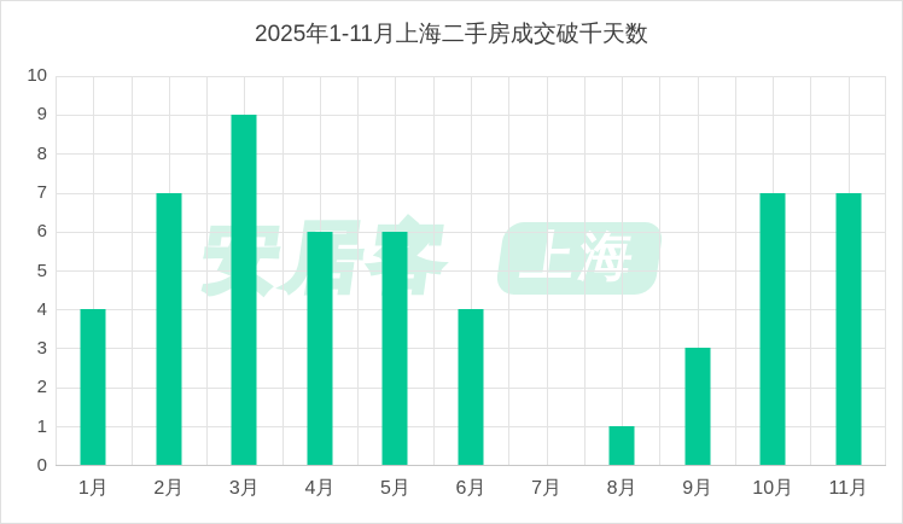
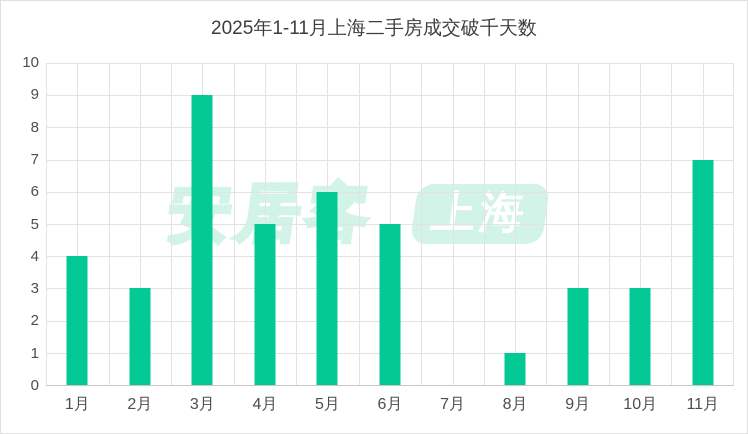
2月: 7 -> 3
4月: 6 -> 5
6月: 4 -> 5
10月: 7 -> 3
